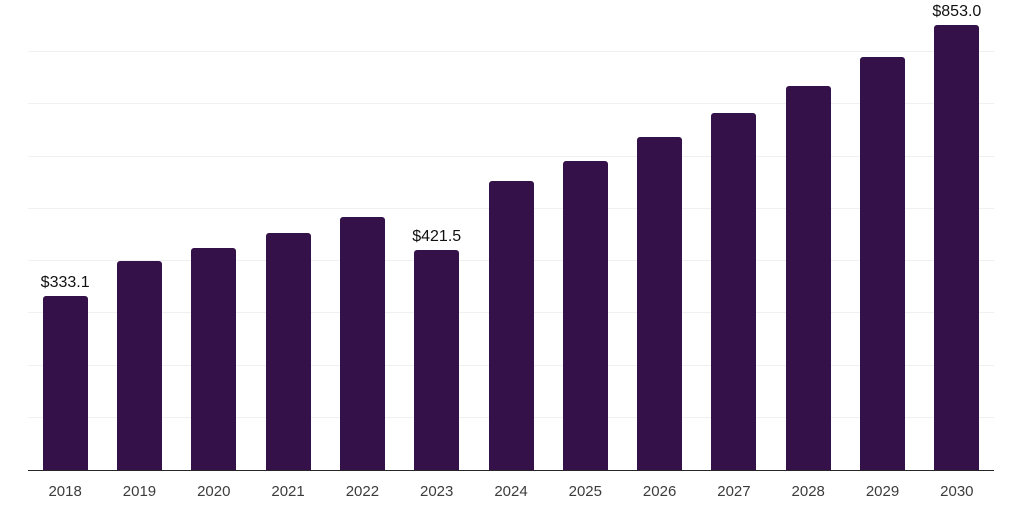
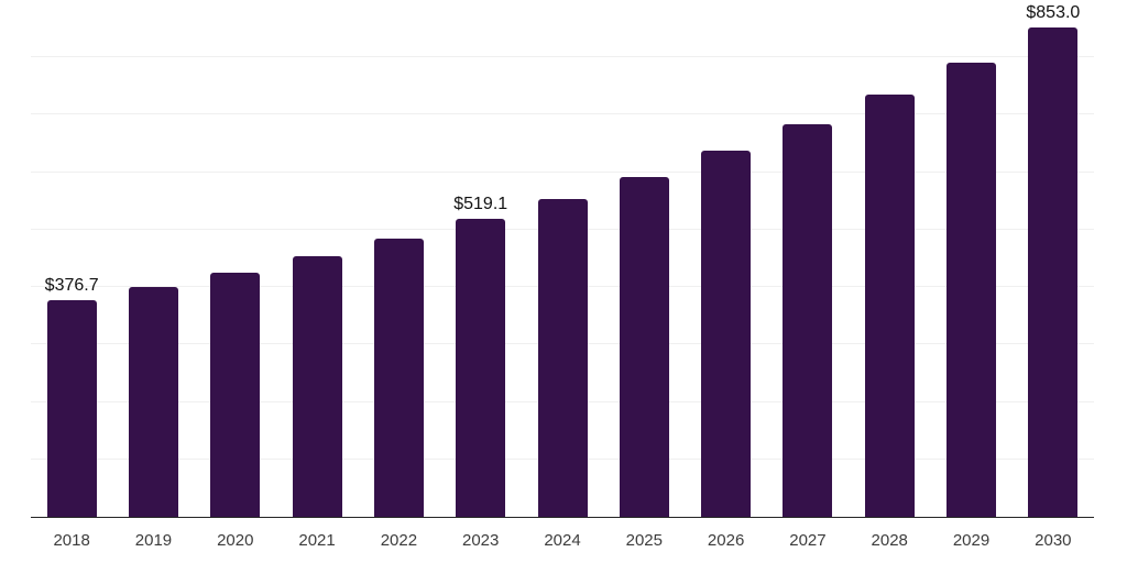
2018: $333.1 -> $376.7
2023: $421.5 -> $519.1
